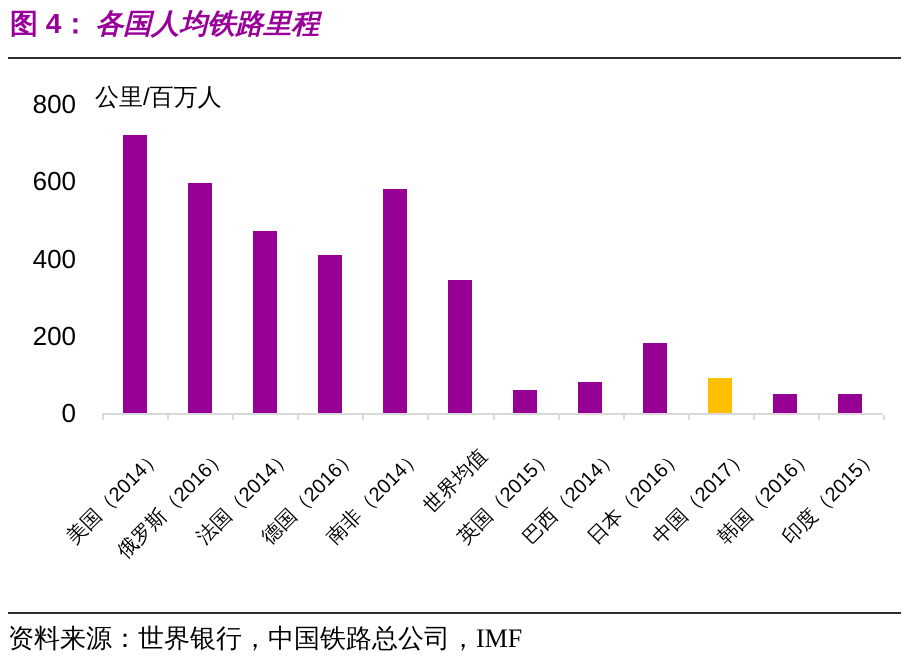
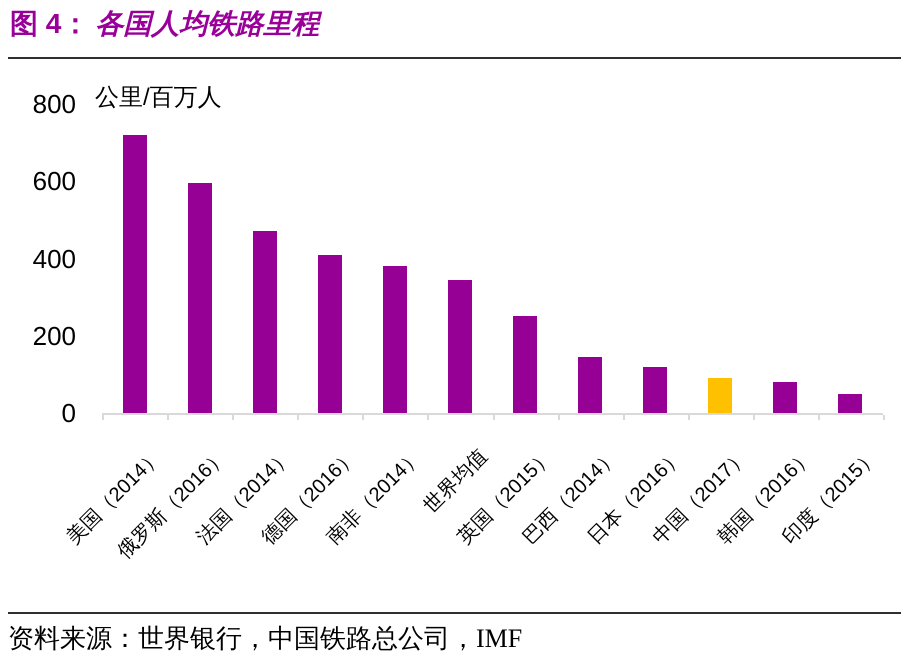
南非（2014）: 580 -> 380
英国（2015）: 60 -> 250
巴西（2014）: 80 -> 140
日本（2016）: 180 -> 120
韩国（2016）: 50 -> 80
